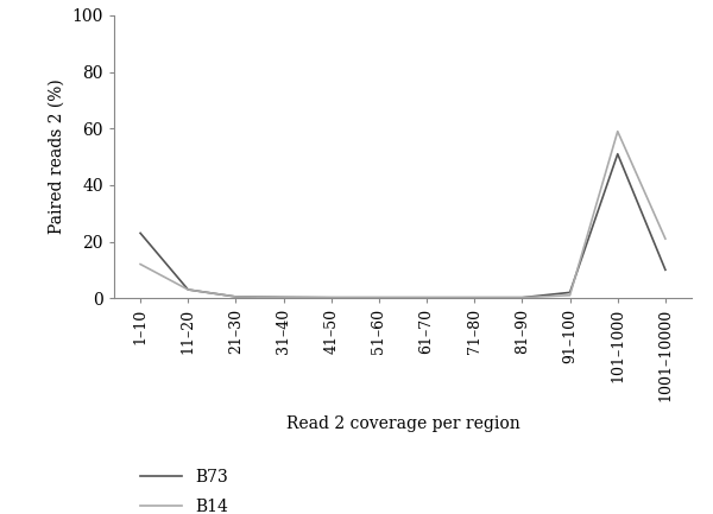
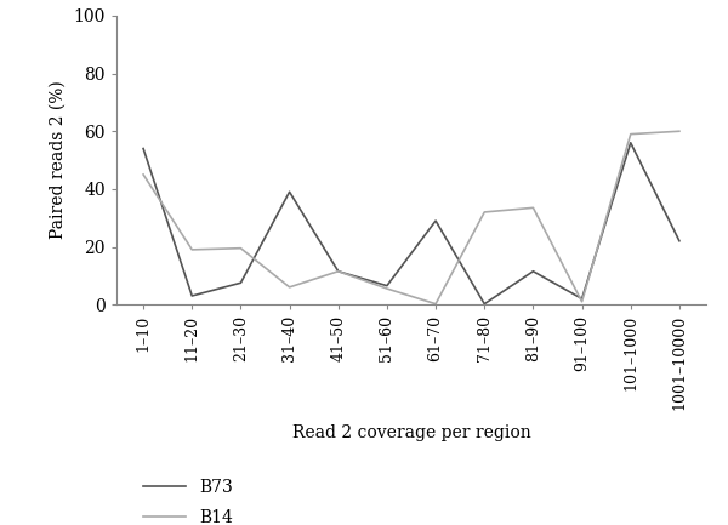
B73/1–10: 23.0 -> 54.0
B14/1–10: 12.0 -> 45.0
B14/11–20: 3.0 -> 19.0
B73/21–30: 0.5 -> 7.5
B14/21–30: 0.5 -> 19.5
B73/31–40: 0.3 -> 39.0
B14/31–40: 0.3 -> 6.0
B73/41–50: 0.2 -> 11.5
B14/41–50: 0.2 -> 11.5
B73/51–60: 0.2 -> 6.5
B14/51–60: 0.2 -> 5.5
B73/61–70: 0.2 -> 29.0
B14/71–80: 0.2 -> 32.0
B73/81–90: 0.2 -> 11.5
B14/81–90: 0.2 -> 33.5
B73/101–1000: 51.0 -> 56.0
B73/1001–10000: 10.0 -> 22.0
B14/1001–10000: 21.0 -> 60.0
